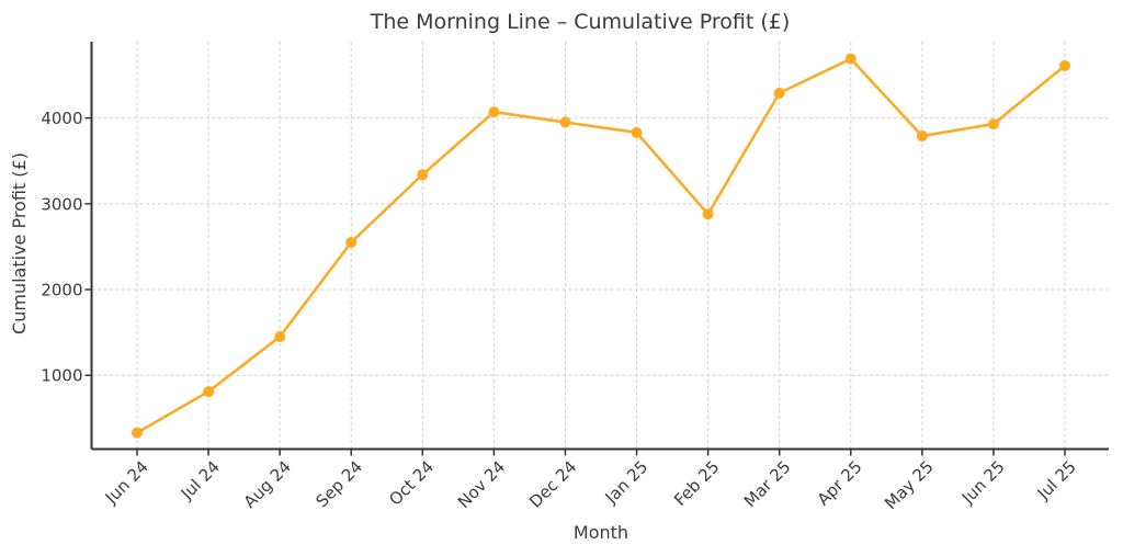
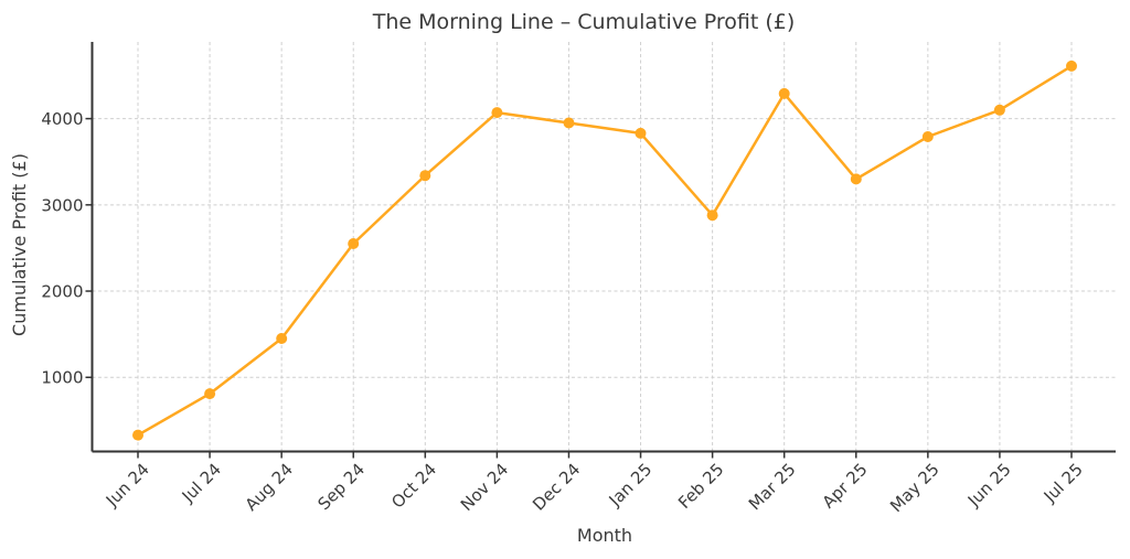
Apr 25: 4700 -> 3300
Jun 25: 3900 -> 4100
